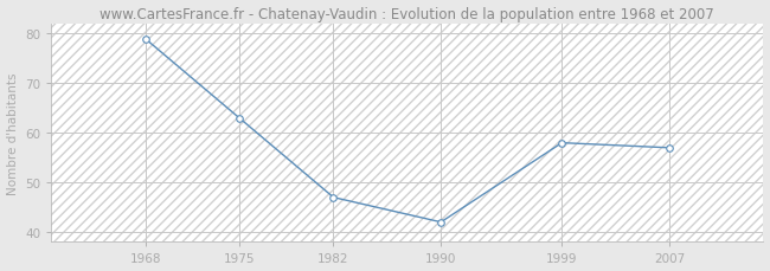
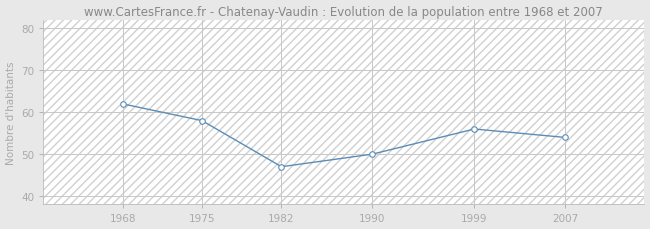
1968: 79 -> 62
1975: 63 -> 58
1990: 42 -> 50
1999: 58 -> 56
2007: 57 -> 54
